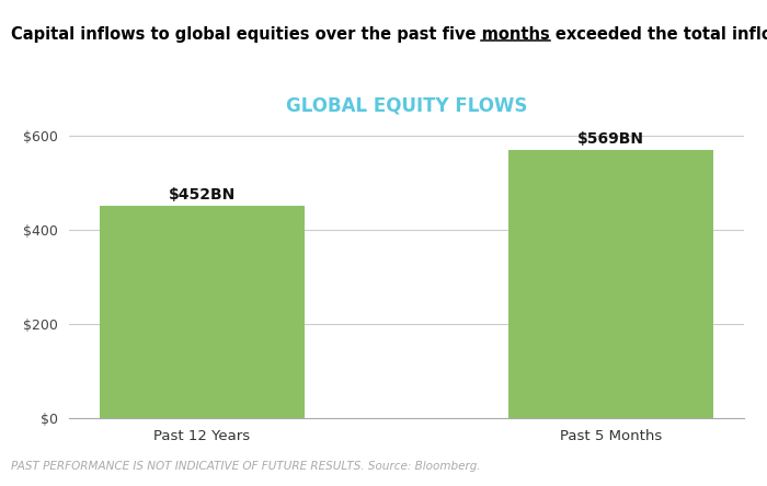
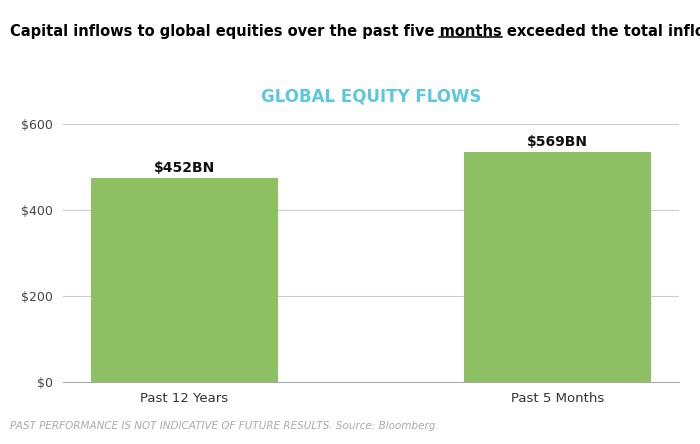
Past 12 Years: $452 -> $475
Past 5 Months: $569 -> $535
